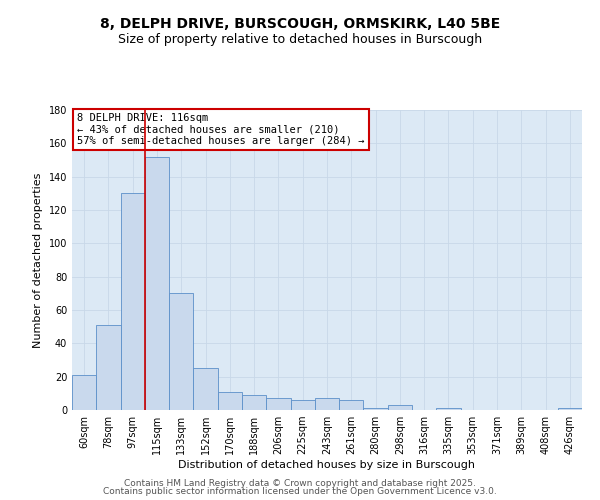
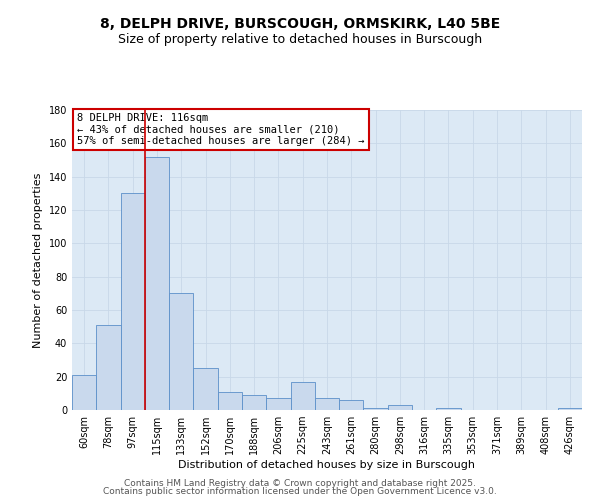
225sqm: 6 -> 17
